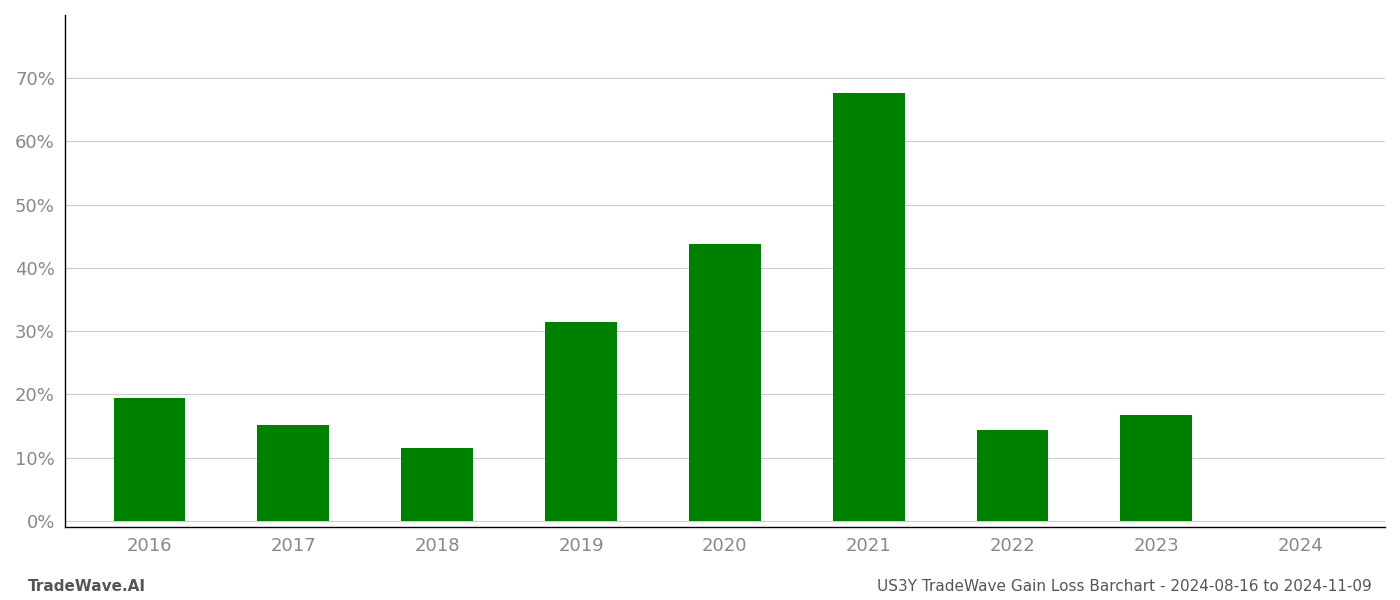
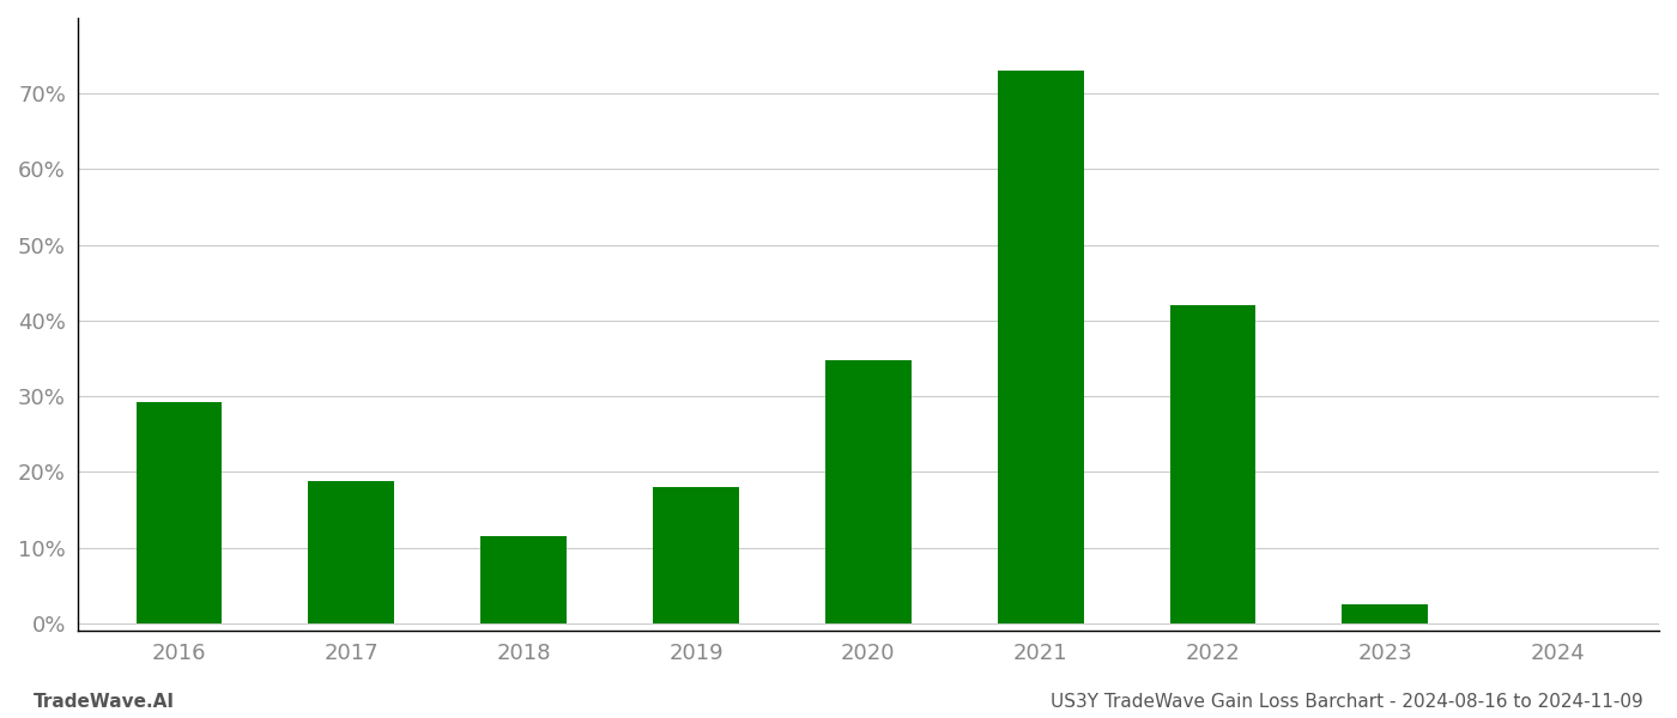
2016: 19.4% -> 29.2%
2017: 15.2% -> 18.8%
2019: 31.4% -> 18.0%
2020: 43.8% -> 34.8%
2021: 67.6% -> 73.0%
2022: 14.4% -> 42.0%
2023: 16.8% -> 2.5%
